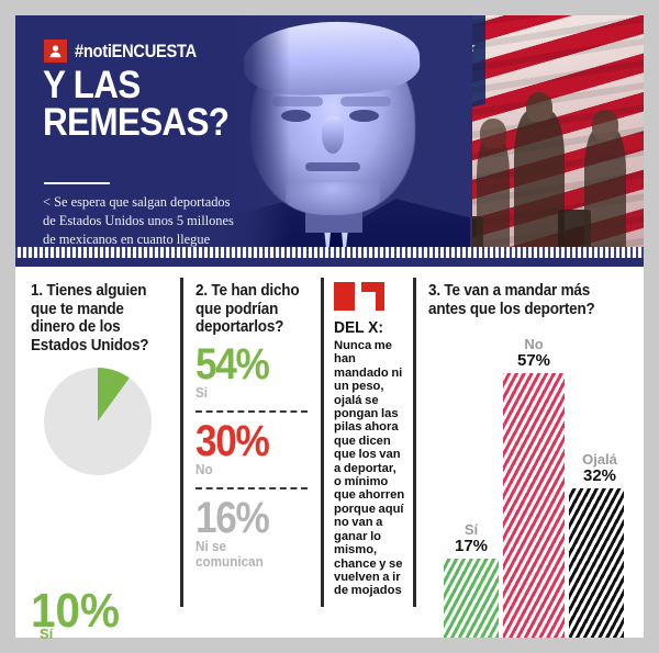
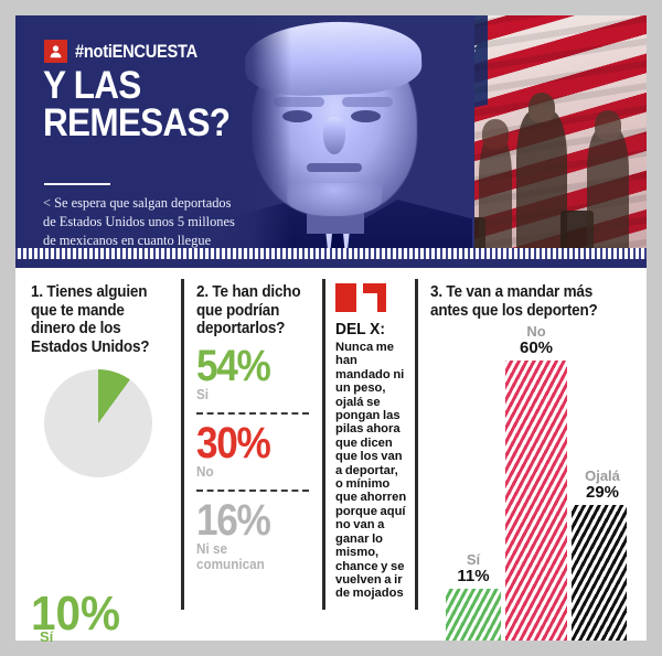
3. Te van a mandar más antes que los deporten?/Sí: 17% -> 11%
3. Te van a mandar más antes que los deporten?/No: 57% -> 60%
3. Te van a mandar más antes que los deporten?/Ojalá: 32% -> 29%
